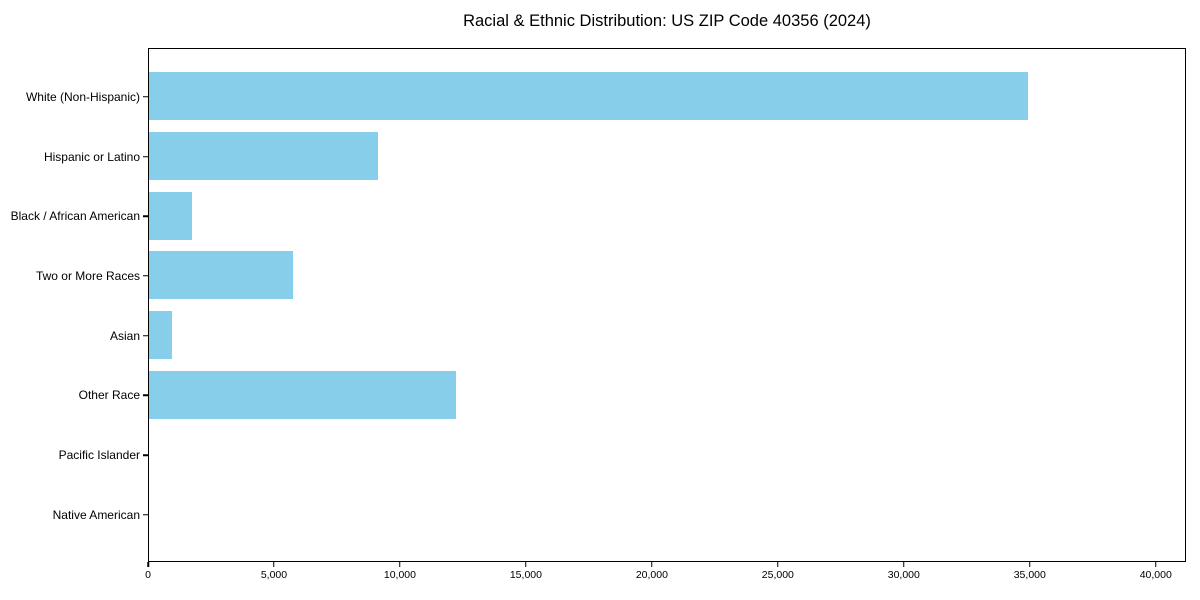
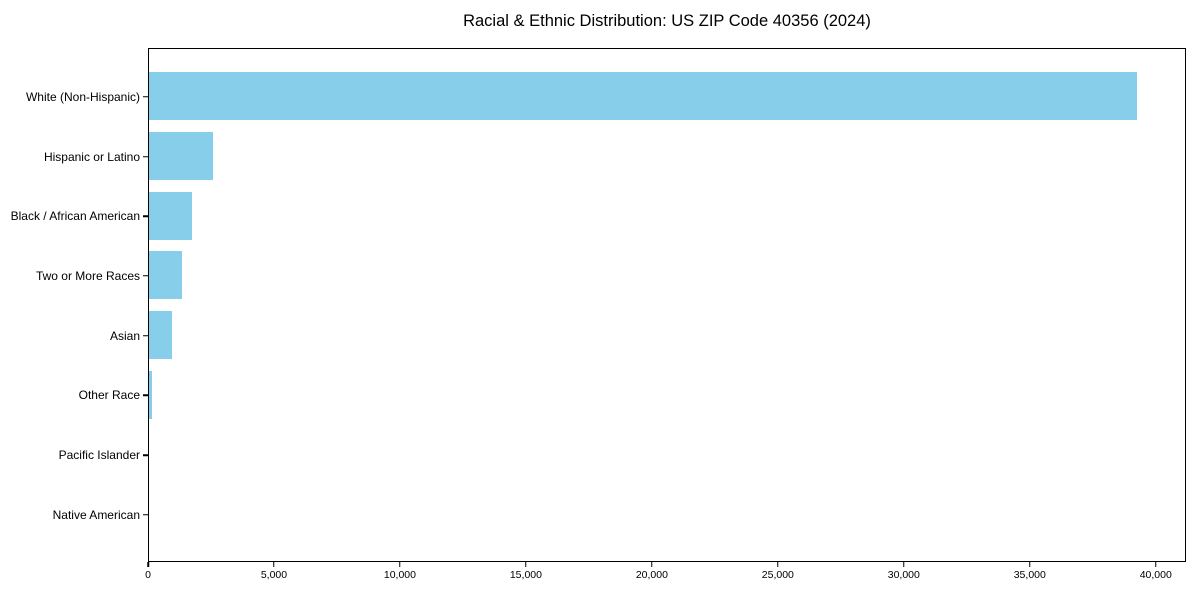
White (Non-Hispanic): 34900 -> 39200
Hispanic or Latino: 9100 -> 2600
Two or More Races: 5700 -> 1300
Other Race: 12200 -> 100
